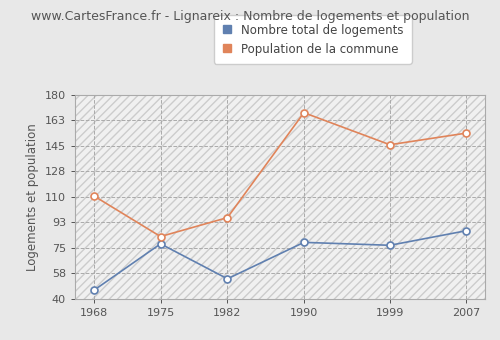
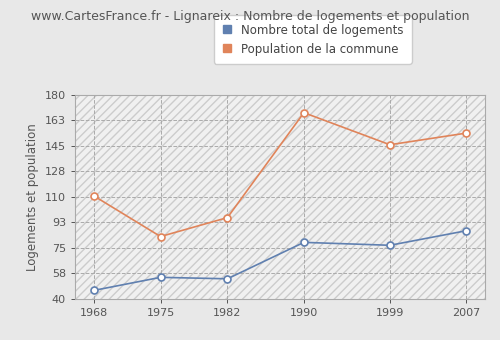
Nombre total de logements/1975: 78 -> 55
